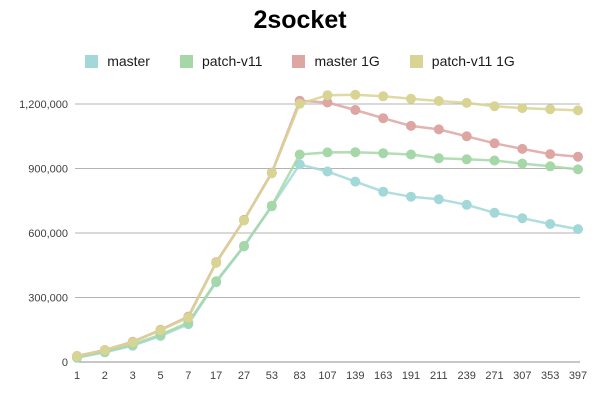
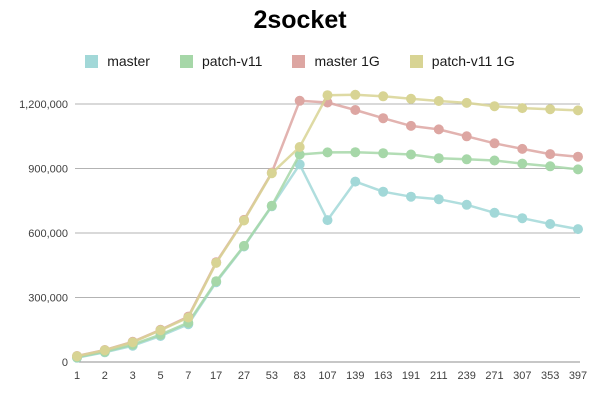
patch-v11 1G/83: 1200000 -> 1000000
master/107: 890000 -> 660000
